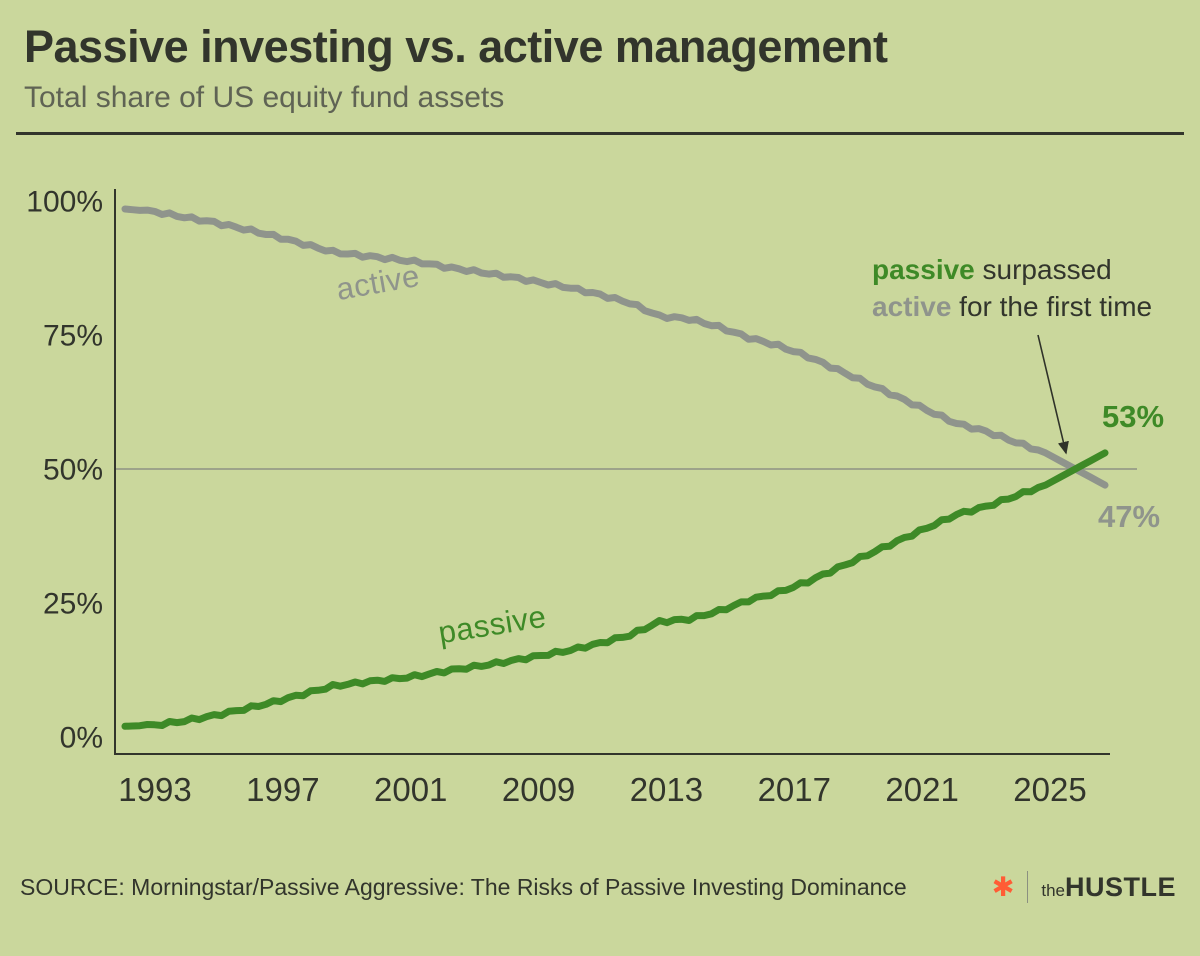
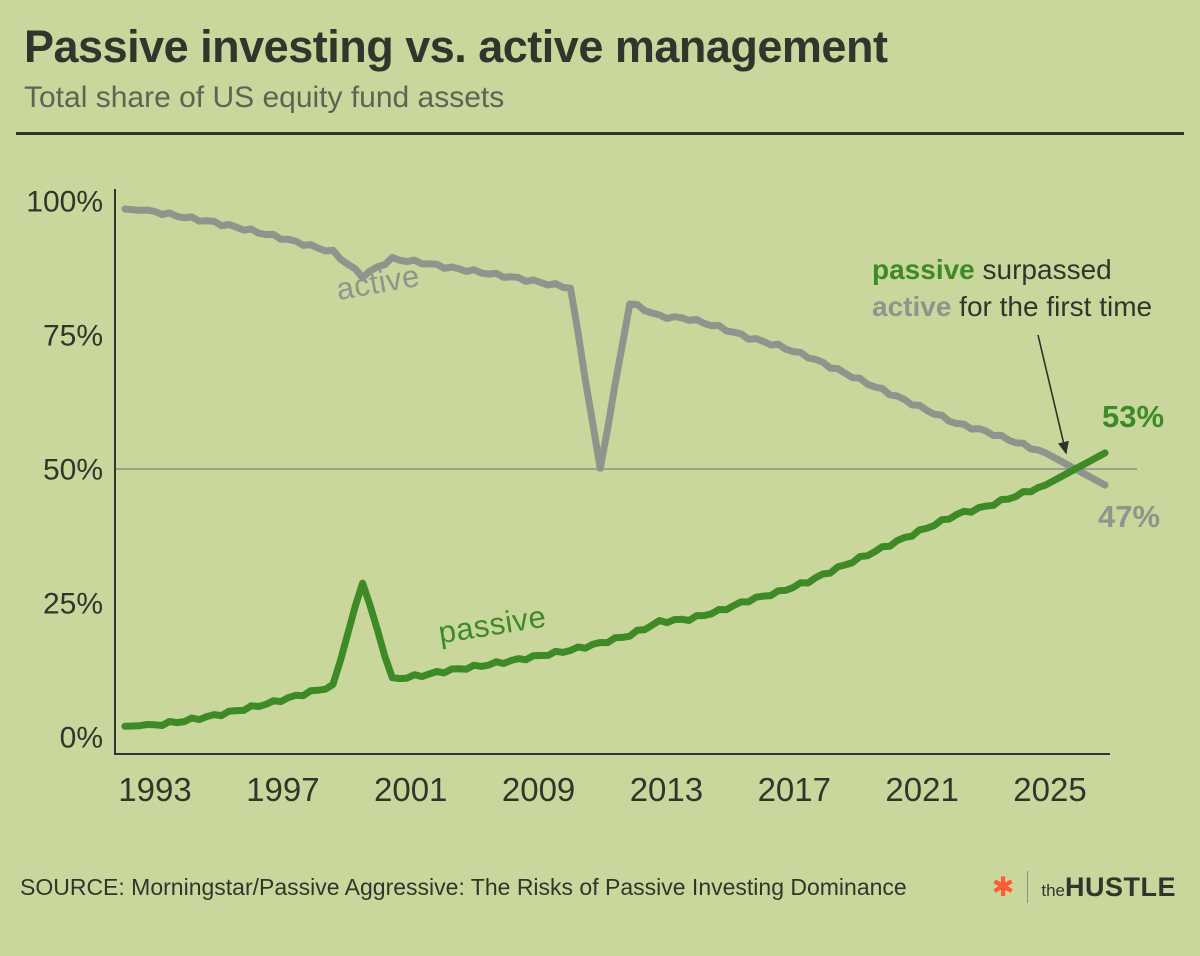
active/2001: 90% -> 86%
passive/2001: 10% -> 29%
active/2009: 82% -> 50%
